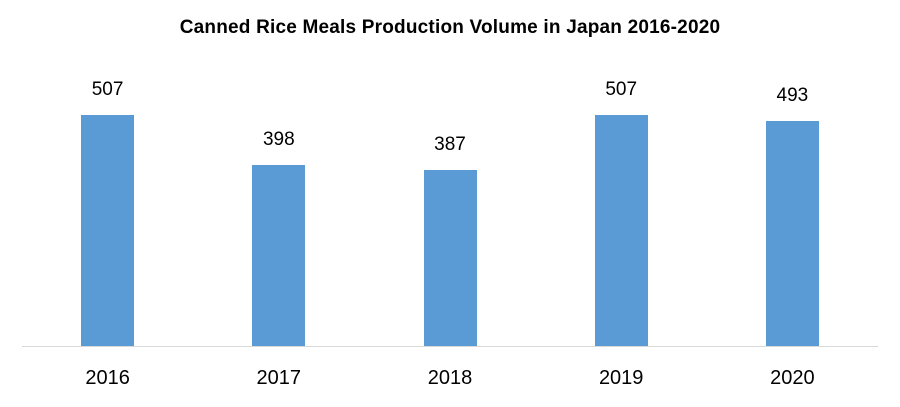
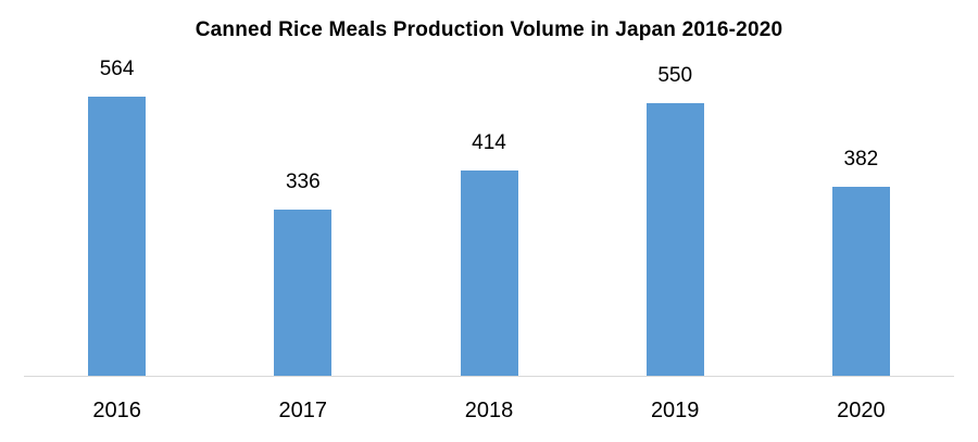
2016: 507 -> 564
2017: 398 -> 336
2018: 387 -> 414
2019: 507 -> 550
2020: 493 -> 382
